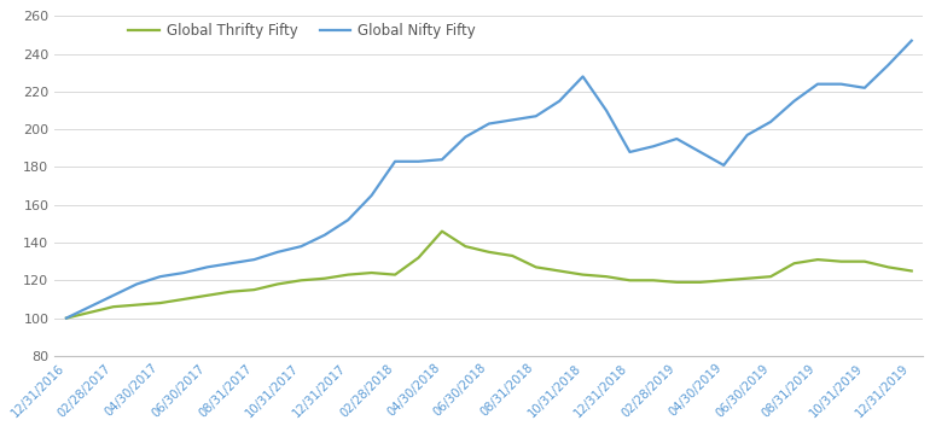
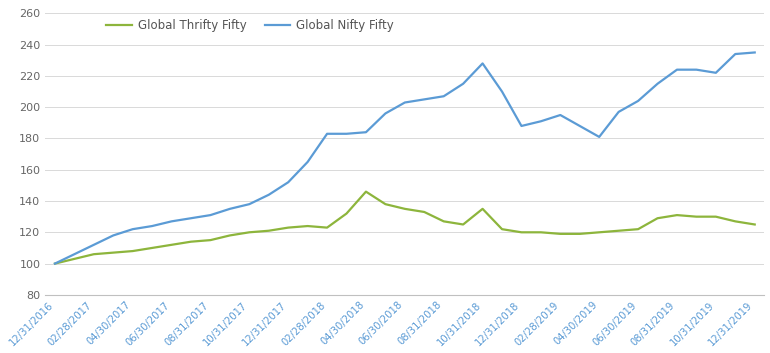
Global Thrifty Fifty/10/31/2018: 123 -> 135
Global Nifty Fifty/12/31/2019: 247 -> 235
